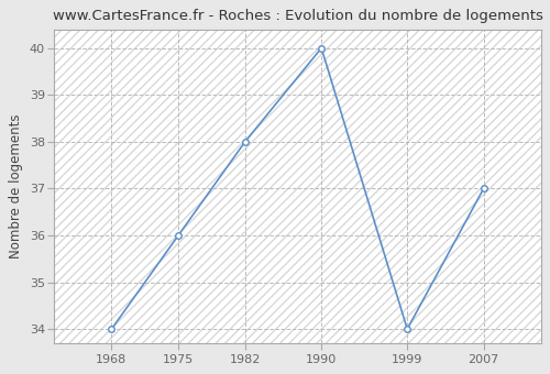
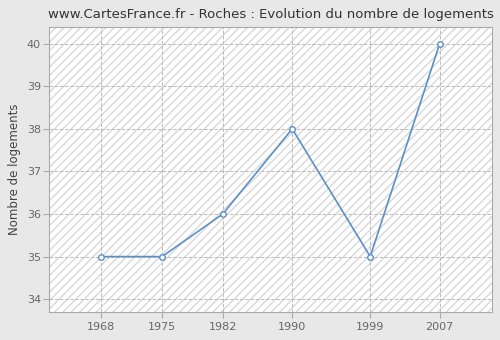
1968: 34 -> 35
1975: 36 -> 35
1982: 38 -> 36
1990: 40 -> 38
1999: 34 -> 35
2007: 37 -> 40
